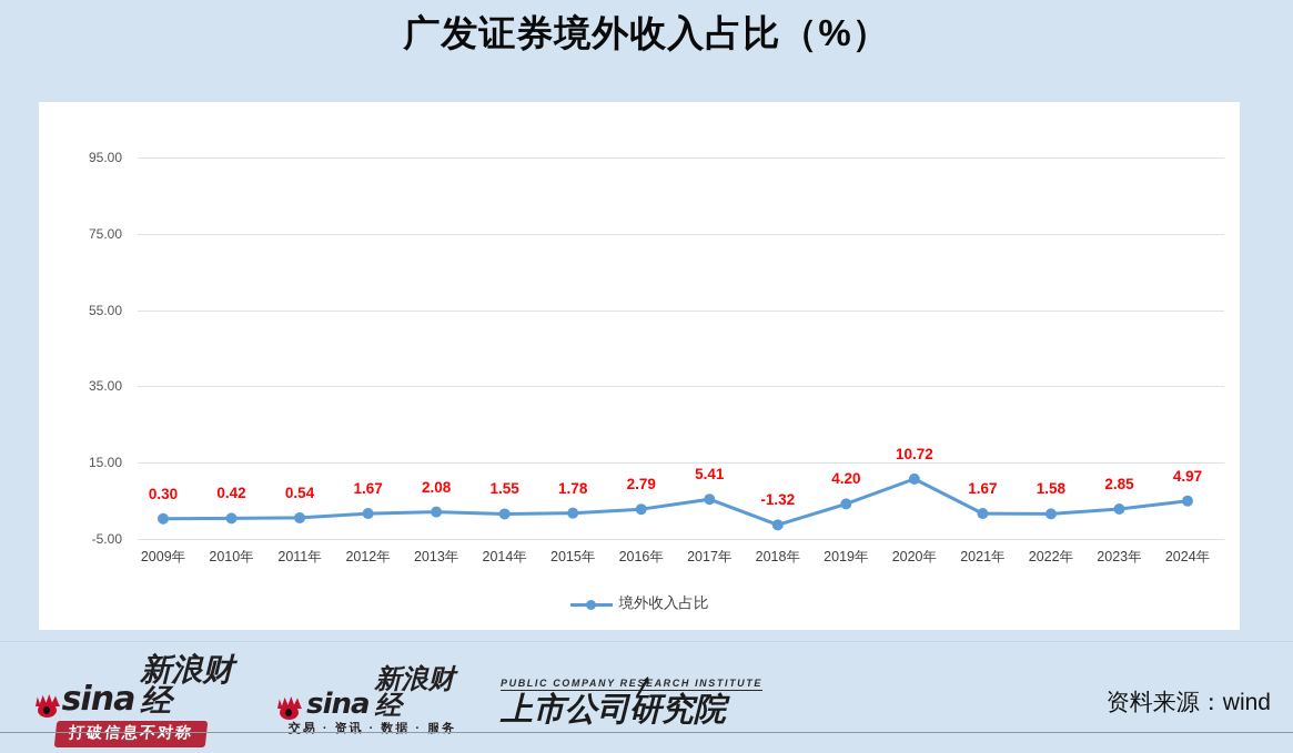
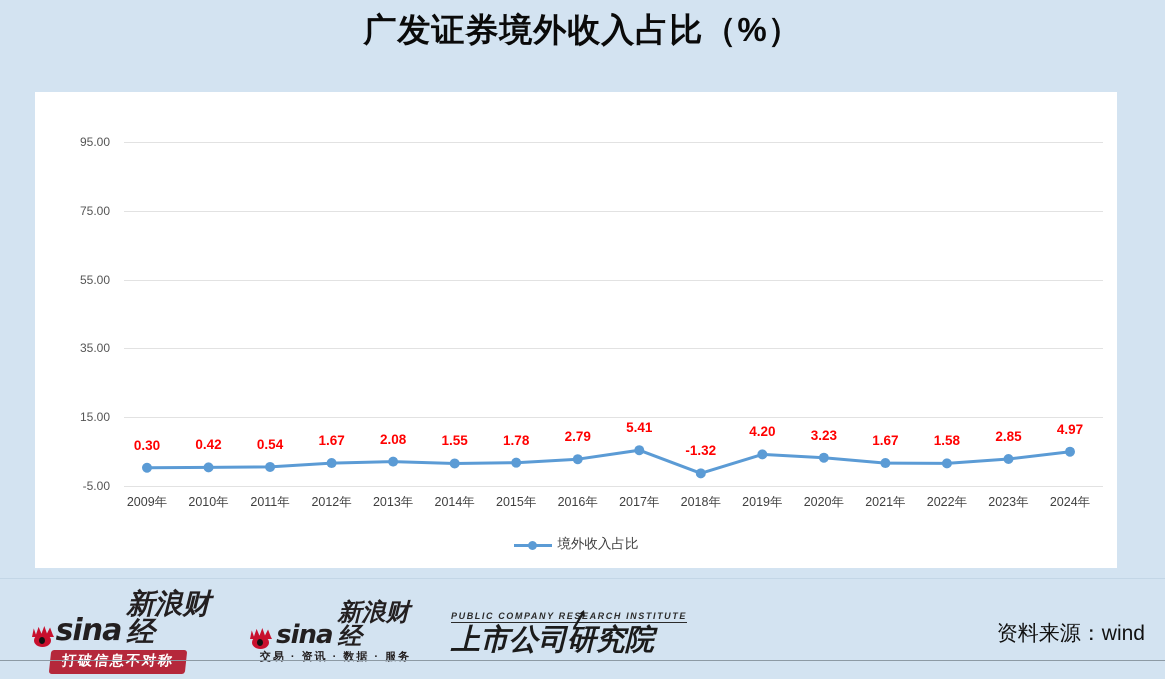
2020年: 10.72 -> 3.23
